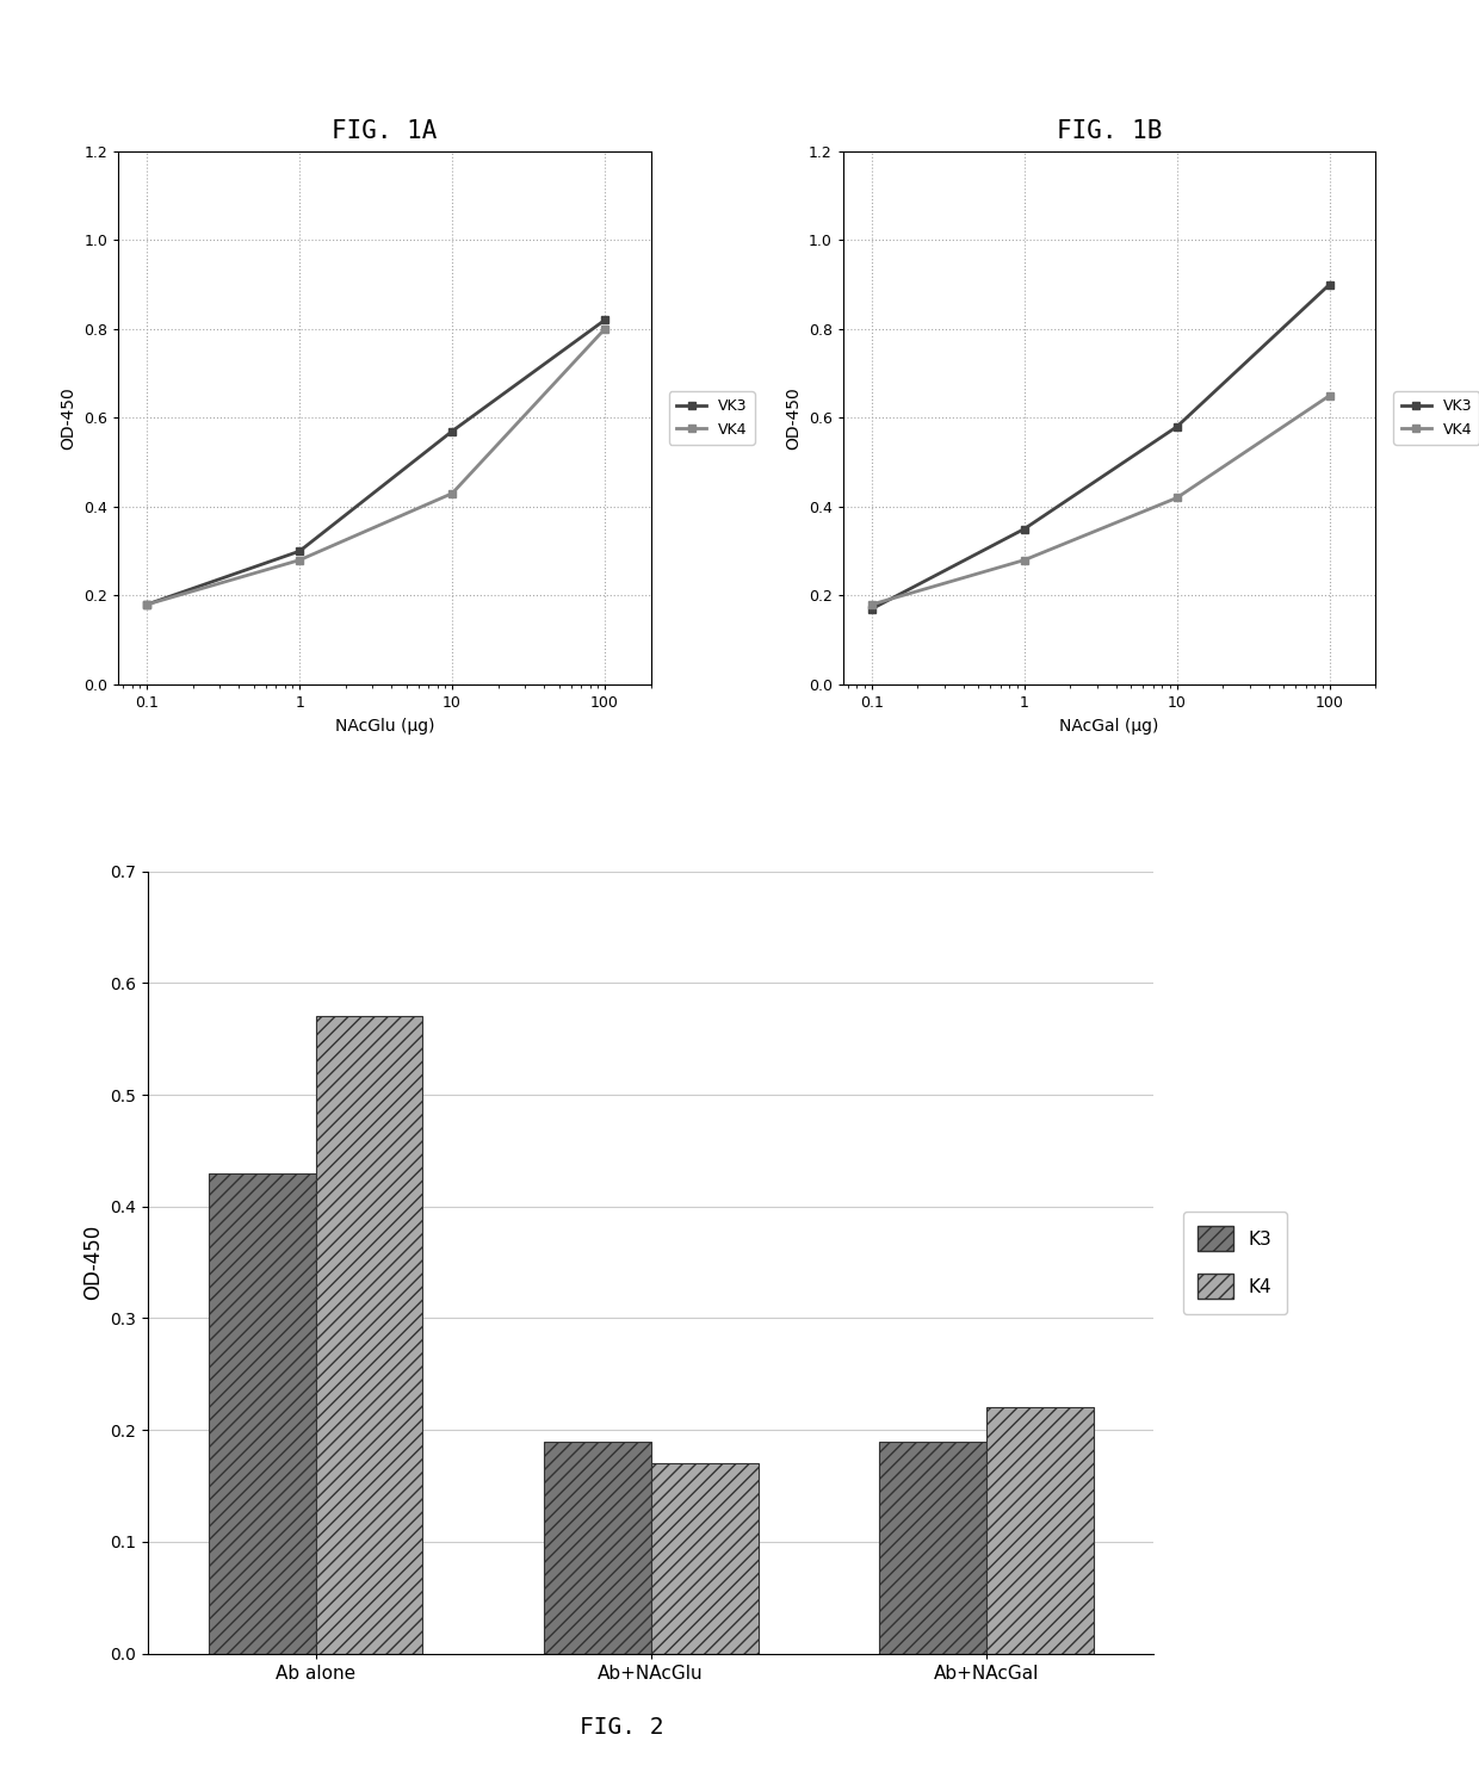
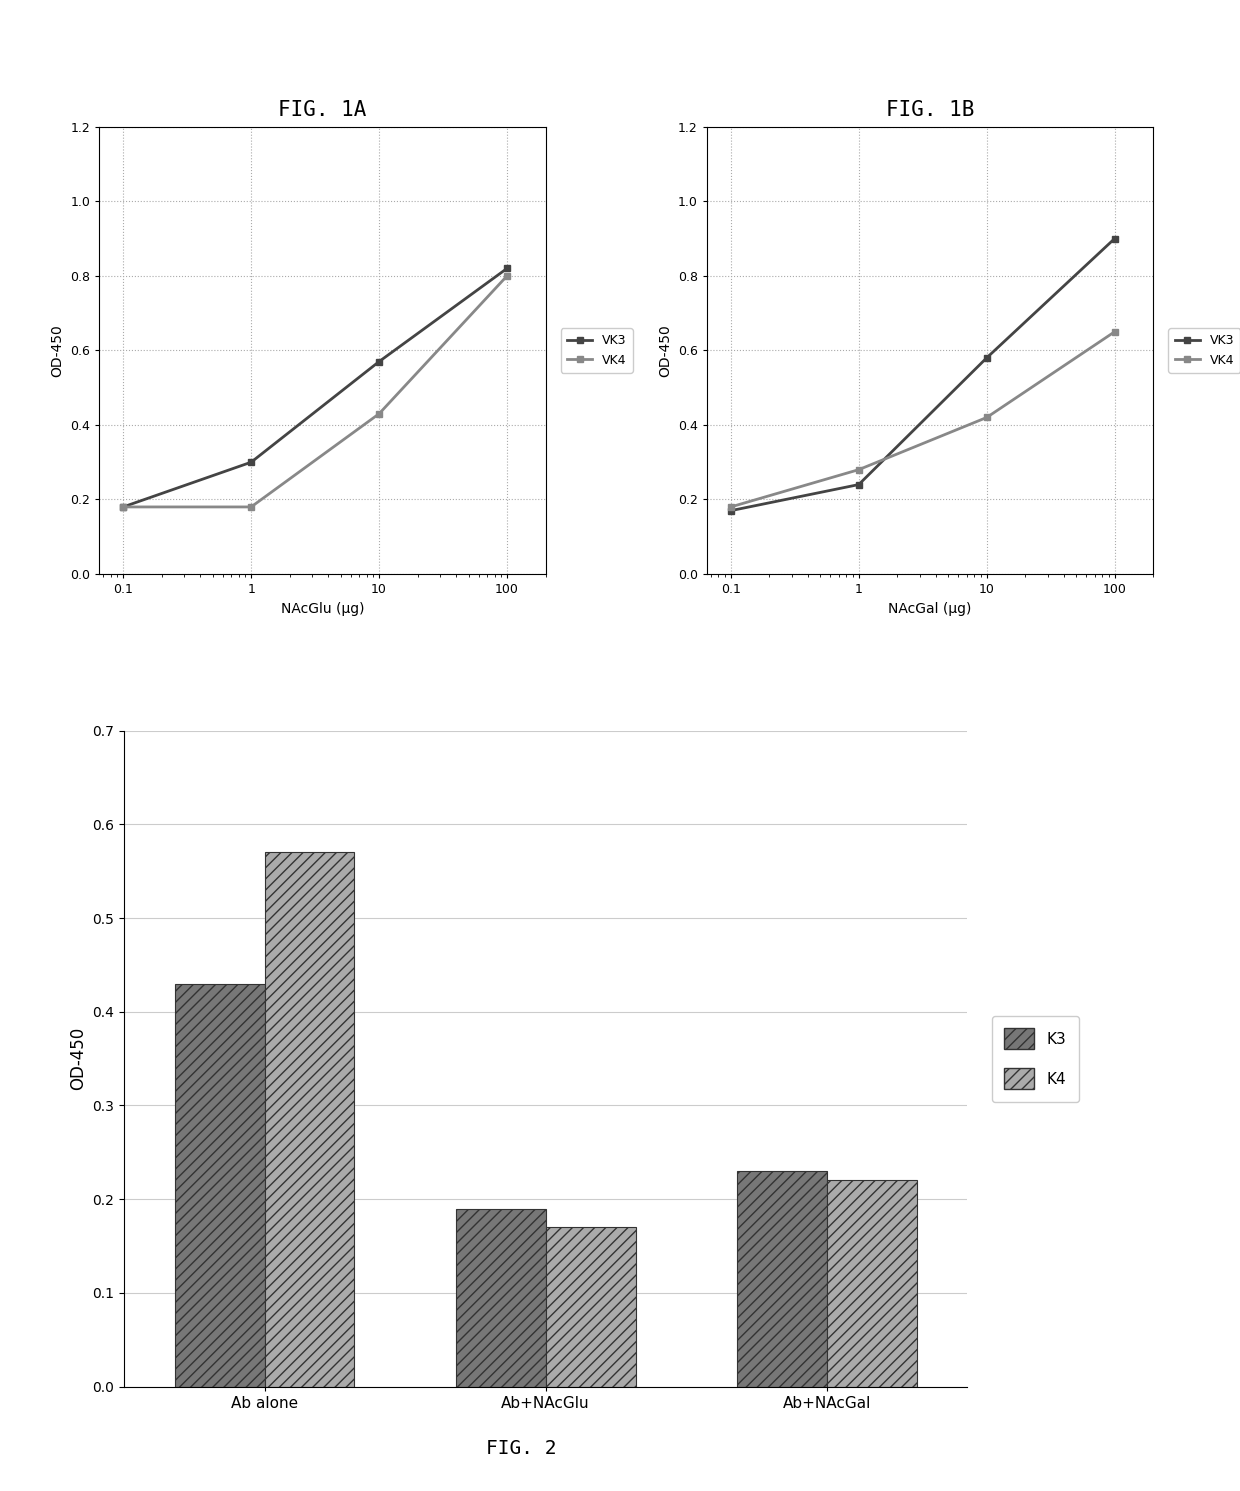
FIG. 1A/VK4/1: 0.28 -> 0.18
FIG. 1B/VK3/1: 0.35 -> 0.24
K3/Ab+NAcGal: 0.19 -> 0.23
